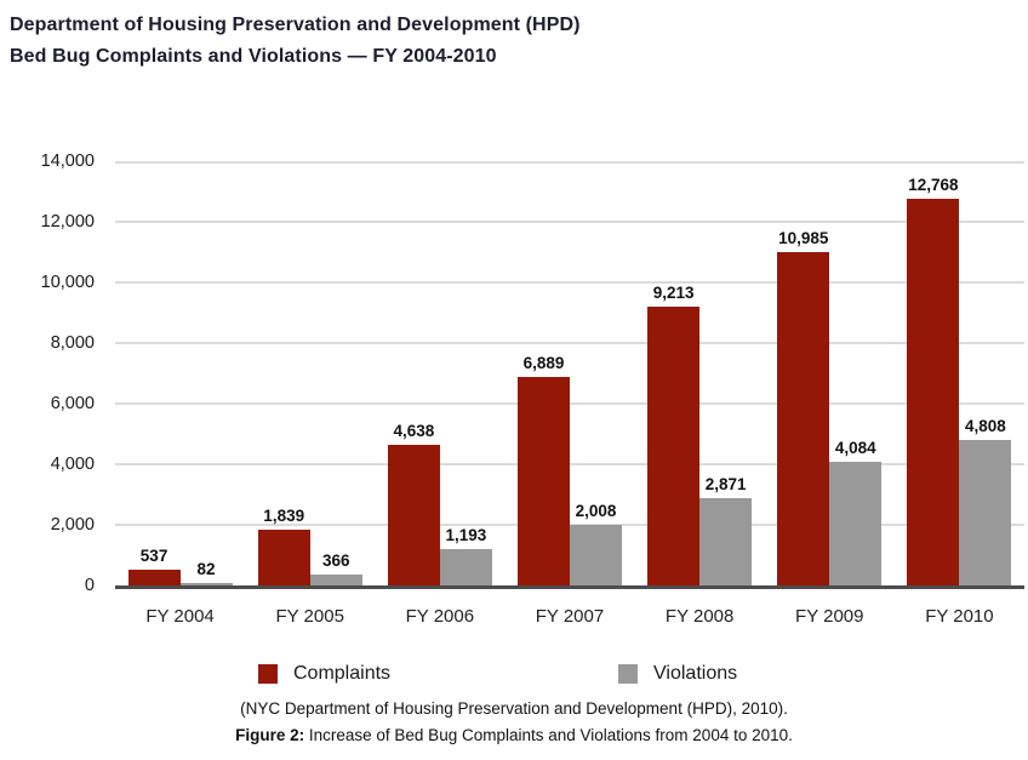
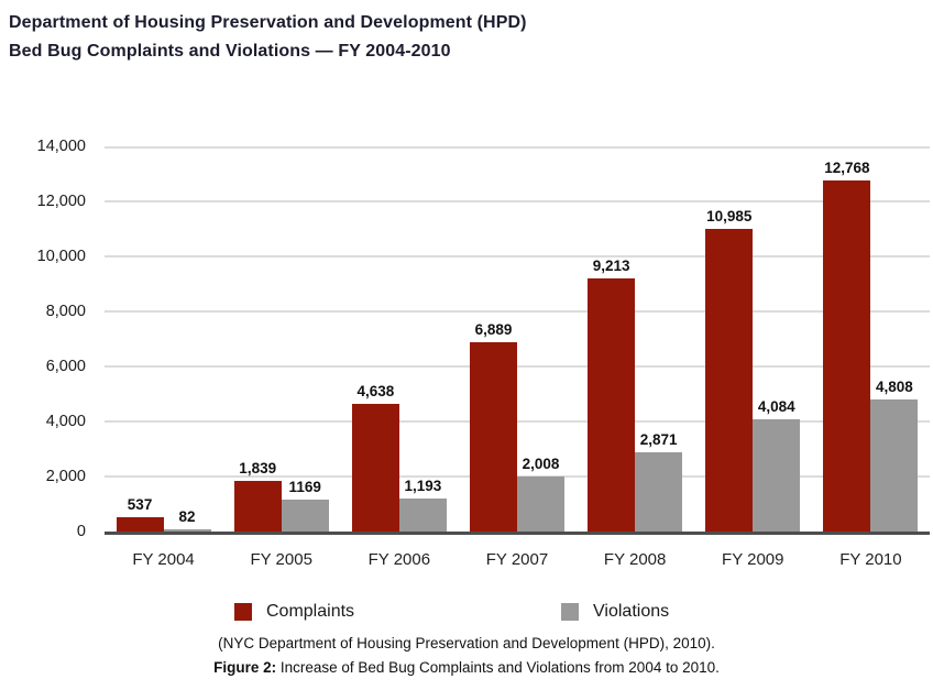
Violations/FY 2005: 366 -> 1169
